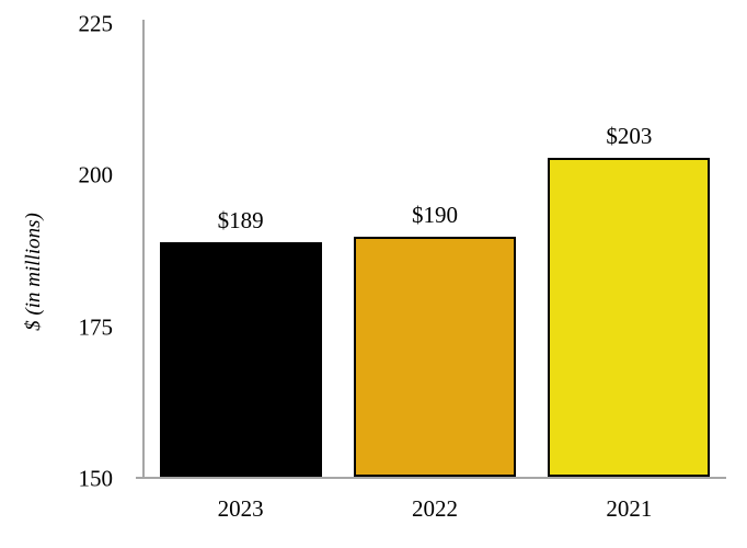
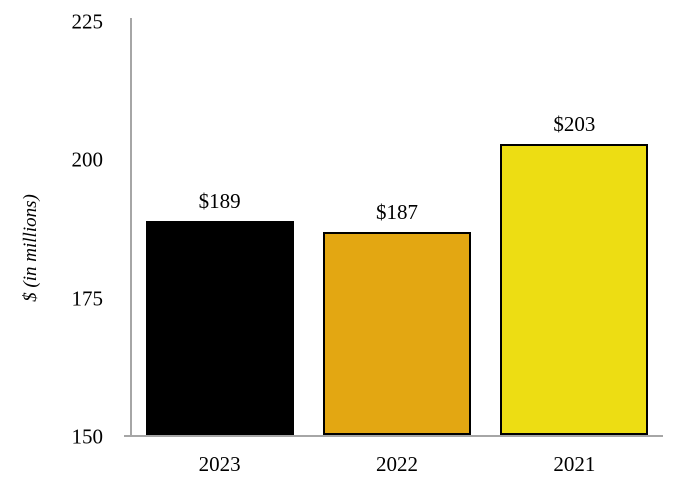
2022: $190 -> $187
